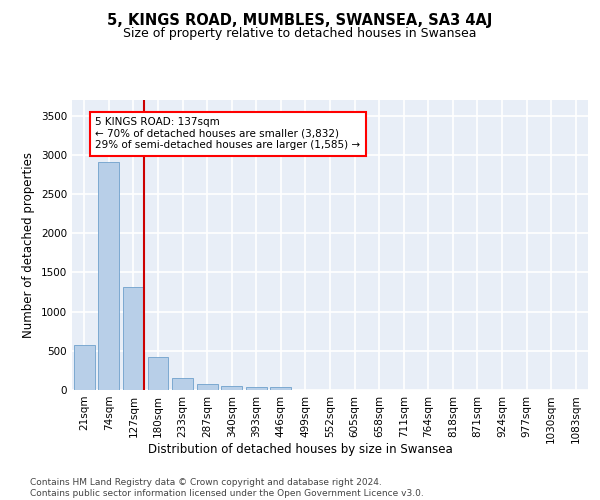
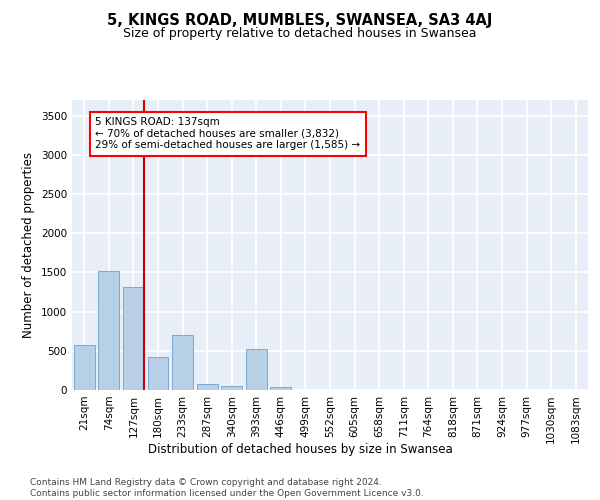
74sqm: 2910 -> 1520
233sqm: 160 -> 700
393sqm: 40 -> 520
